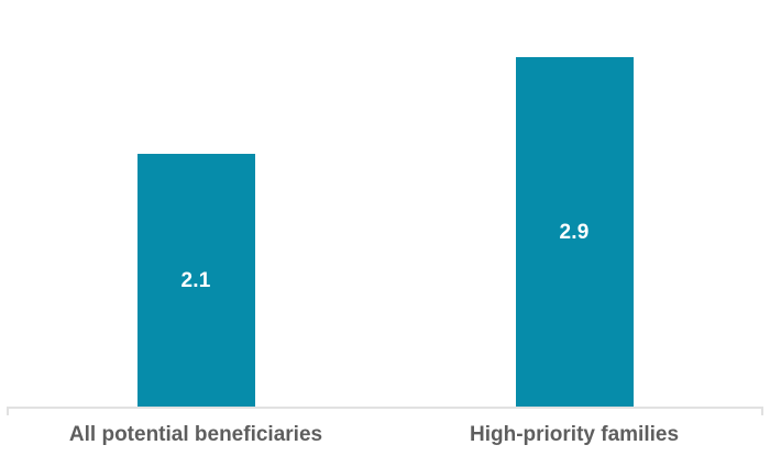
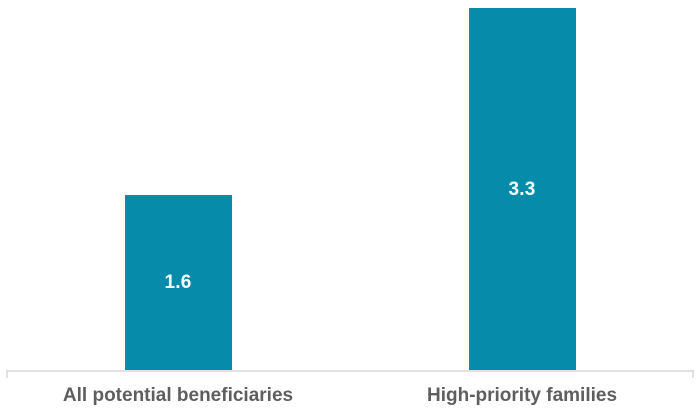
All potential beneficiaries: 2.1 -> 1.6
High-priority families: 2.9 -> 3.3
